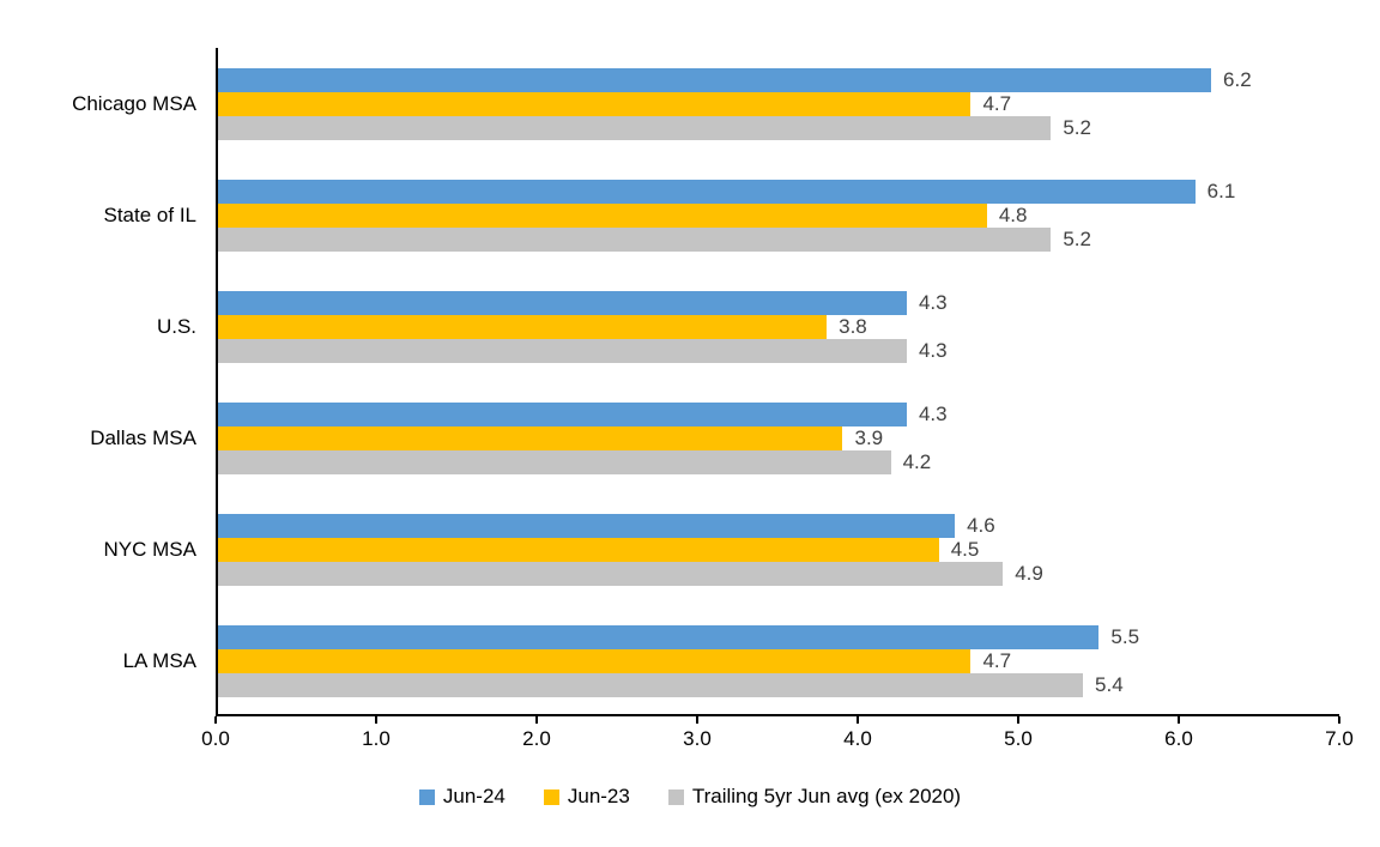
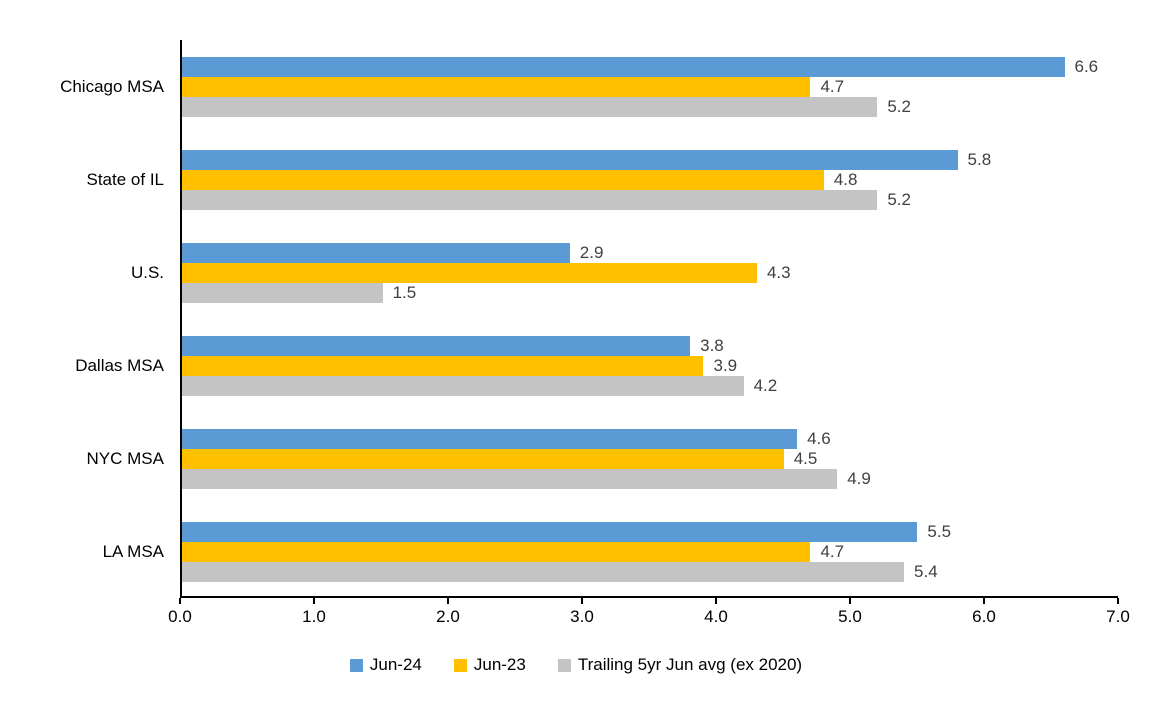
Jun-24/Chicago MSA: 6.2 -> 6.6
Jun-24/State of IL: 6.1 -> 5.8
Jun-24/U.S.: 4.3 -> 2.9
Jun-23/U.S.: 3.8 -> 4.3
Trailing 5yr Jun avg (ex 2020)/U.S.: 4.3 -> 1.5
Jun-24/Dallas MSA: 4.3 -> 3.8
